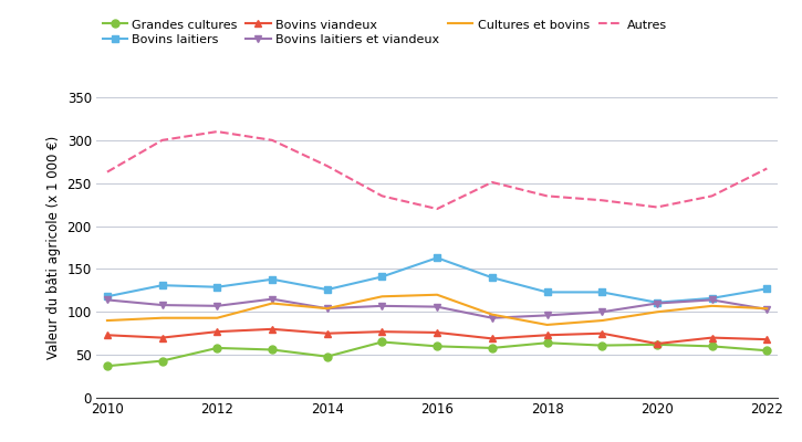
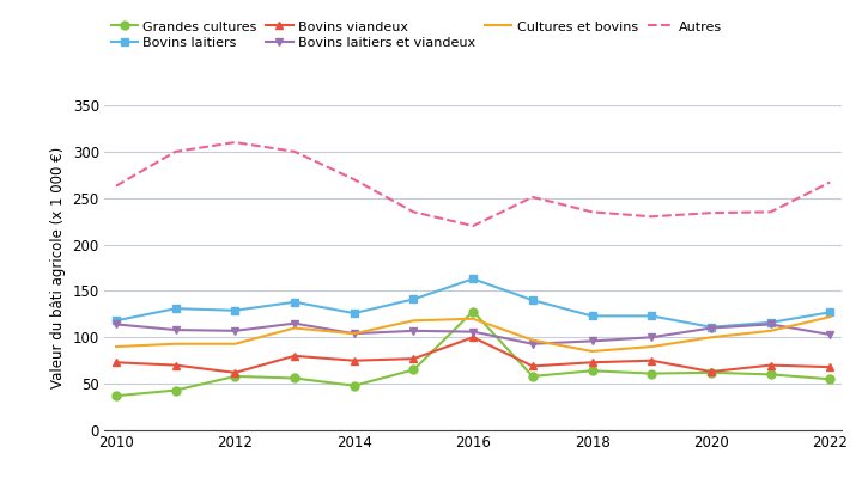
Bovins viandeux/2012: 77 -> 62
Grandes cultures/2016: 60 -> 128
Bovins viandeux/2016: 76 -> 100
Autres/2020: 222 -> 234
Cultures et bovins/2022: 104 -> 122
